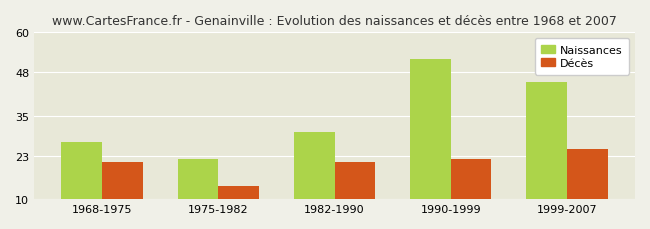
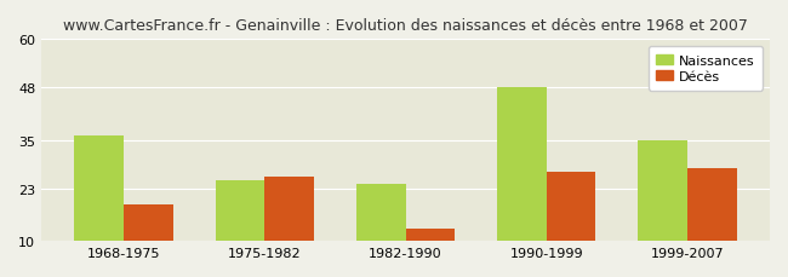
Naissances/1968-1975: 27 -> 36
Décès/1968-1975: 21 -> 19
Naissances/1975-1982: 22 -> 25
Décès/1975-1982: 14 -> 26
Naissances/1982-1990: 30 -> 24
Décès/1982-1990: 21 -> 13
Naissances/1990-1999: 52 -> 48
Décès/1990-1999: 22 -> 27
Naissances/1999-2007: 45 -> 35
Décès/1999-2007: 25 -> 28
